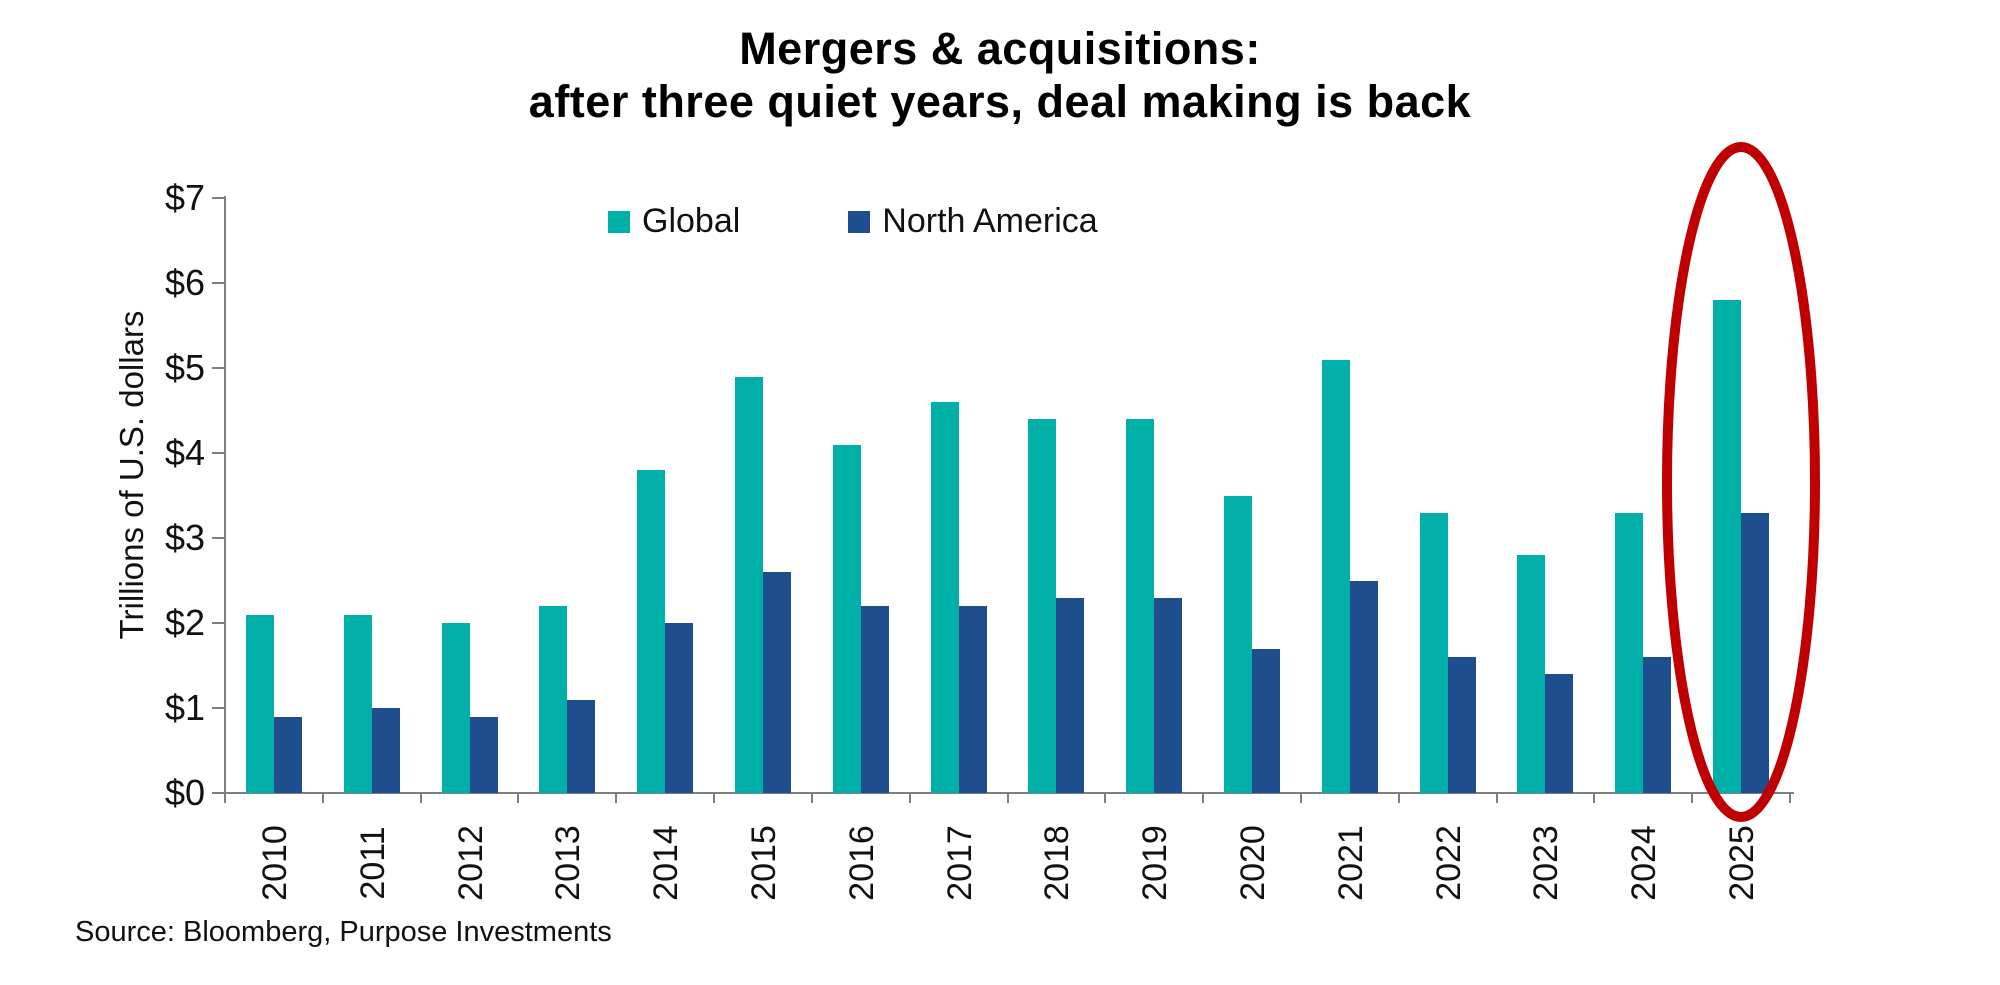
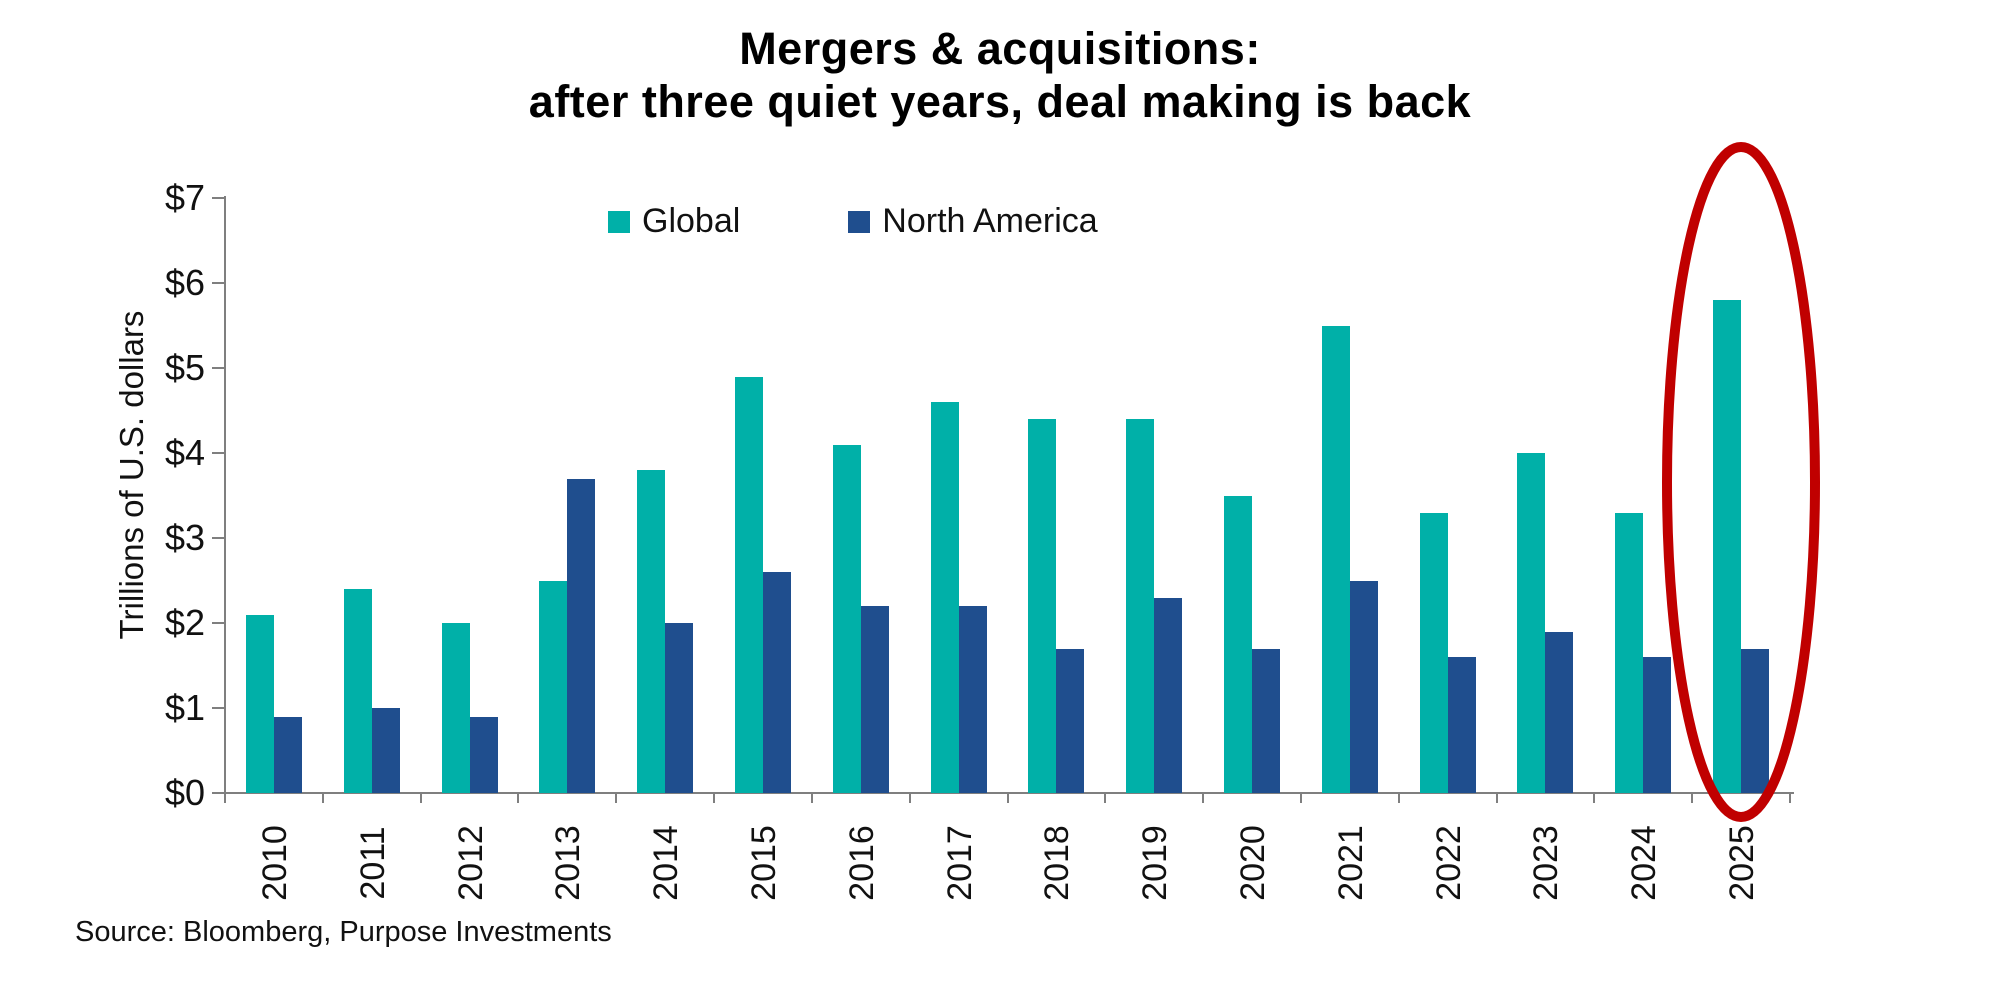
Global/2011: $2.1 -> $2.4
Global/2013: $2.2 -> $2.5
North America/2013: $1.1 -> $3.7
North America/2018: $2.3 -> $1.7
Global/2021: $5.1 -> $5.5
Global/2023: $2.8 -> $4.0
North America/2023: $1.4 -> $1.9
North America/2025: $3.3 -> $1.7
